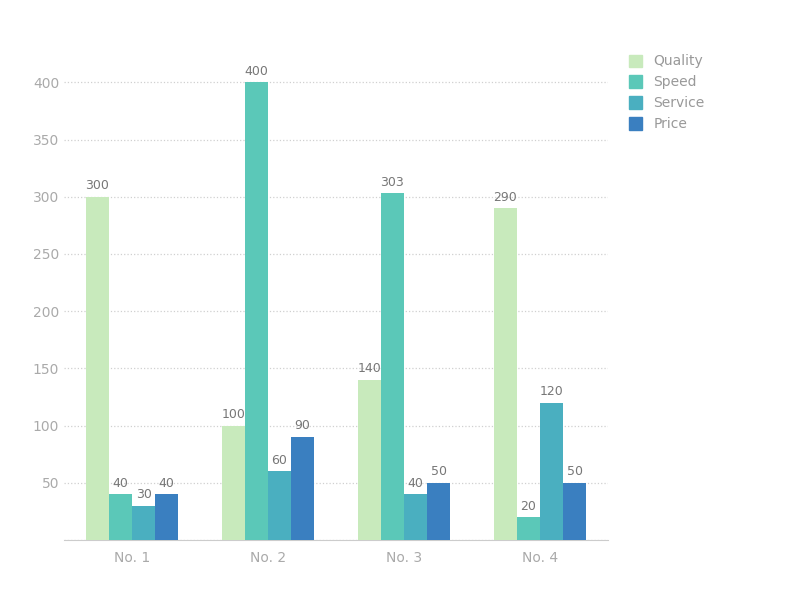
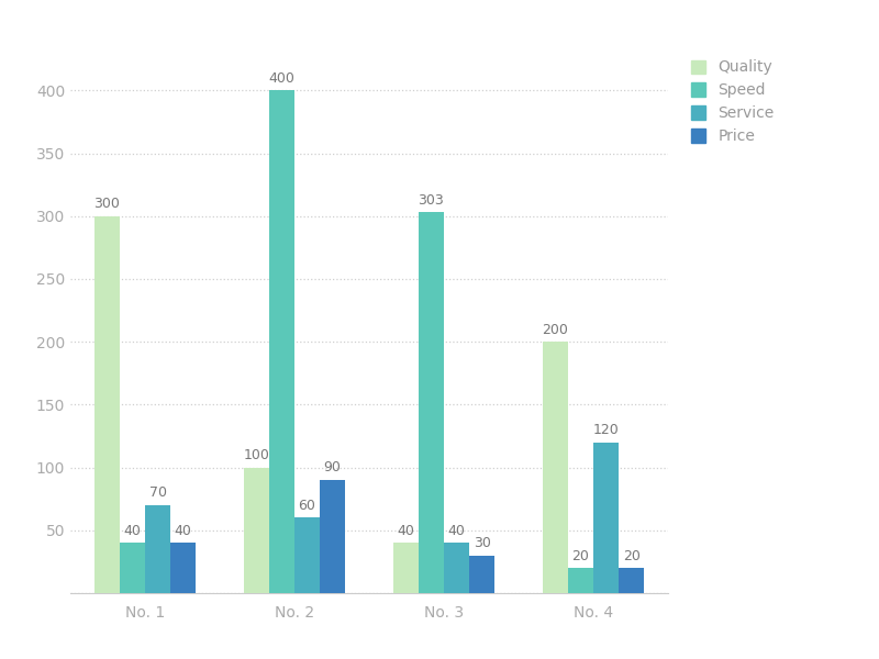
Service/No. 1: 30 -> 70
Quality/No. 3: 140 -> 40
Price/No. 3: 50 -> 30
Quality/No. 4: 290 -> 200
Price/No. 4: 50 -> 20
